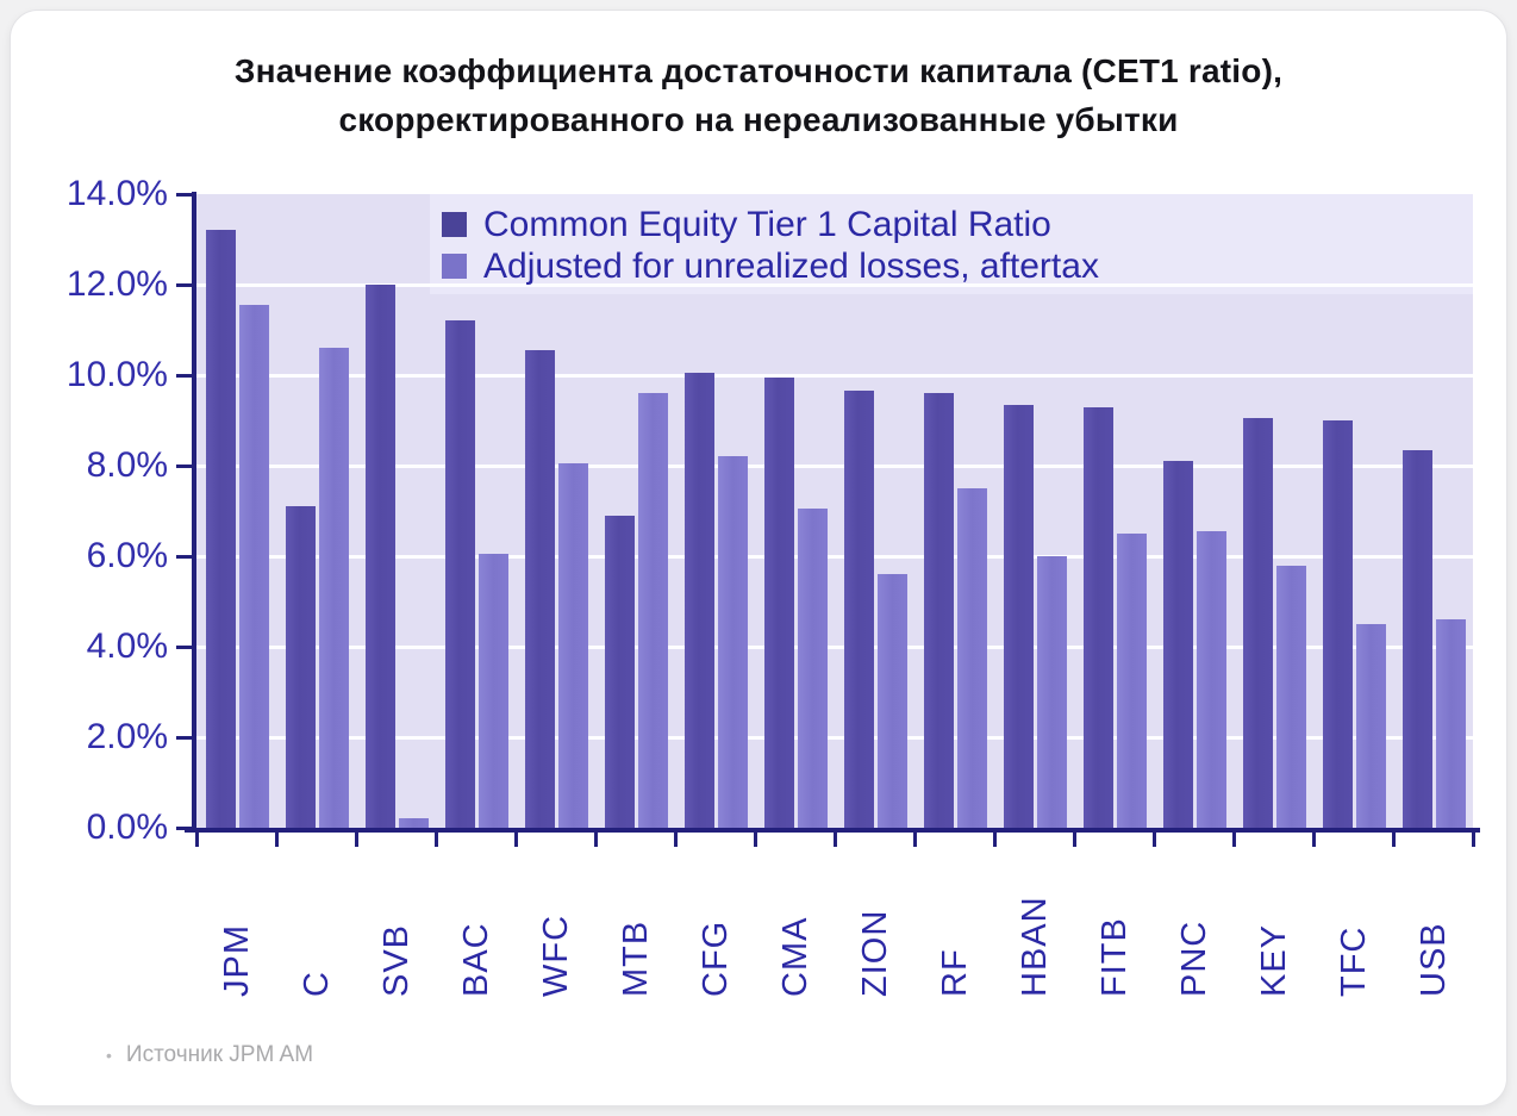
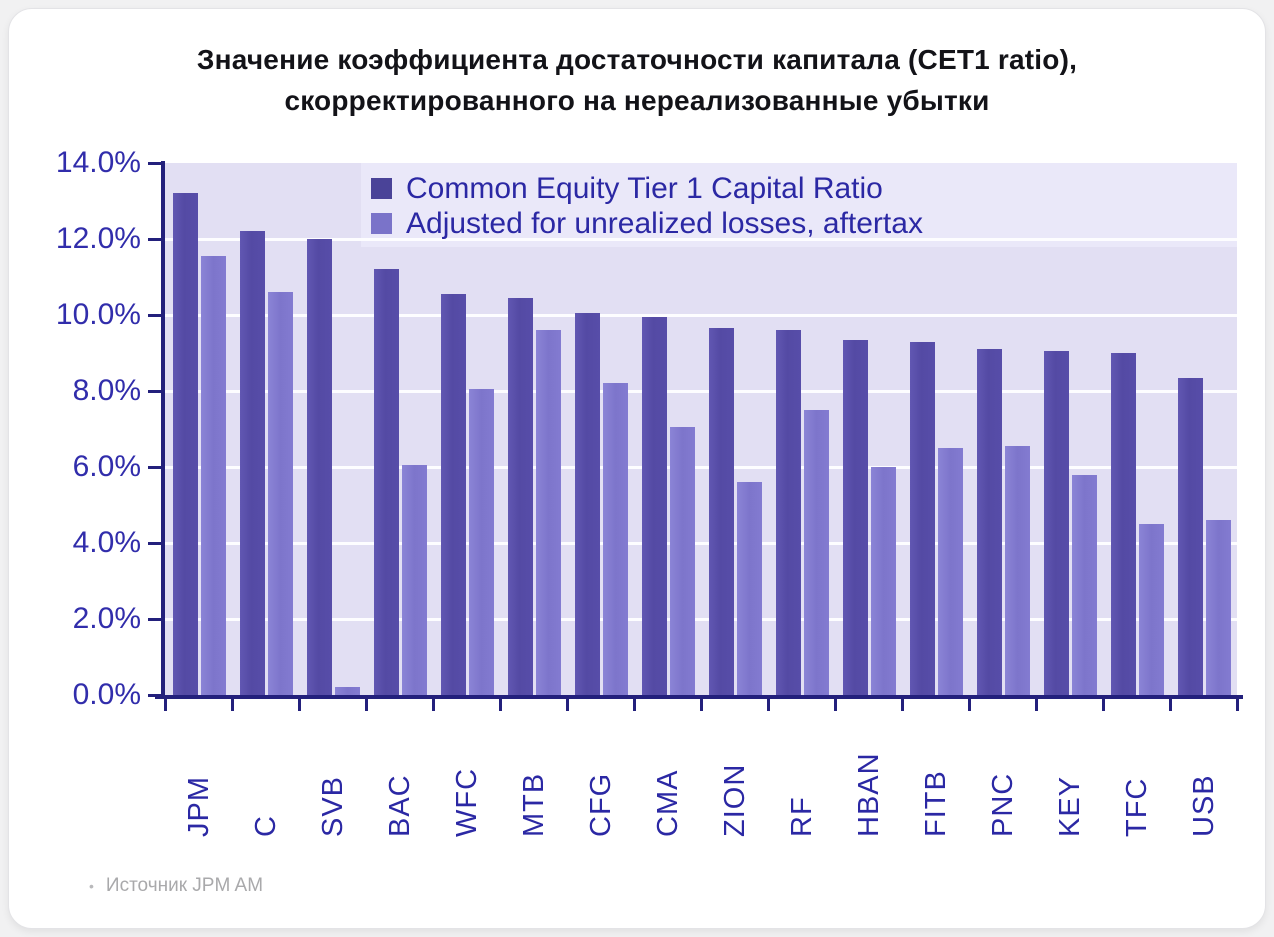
Common Equity Tier 1 Capital Ratio/C: 7.1% -> 12.2%
Common Equity Tier 1 Capital Ratio/MTB: 6.9% -> 10.4%
Common Equity Tier 1 Capital Ratio/PNC: 8.1% -> 9.1%
